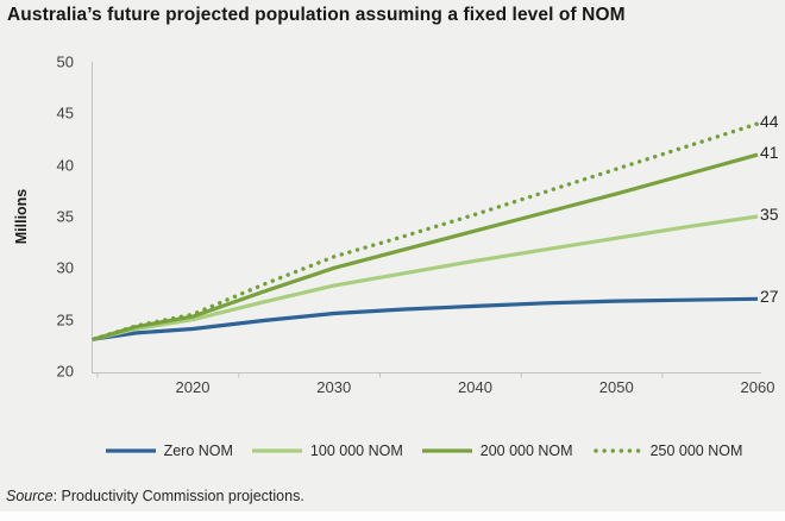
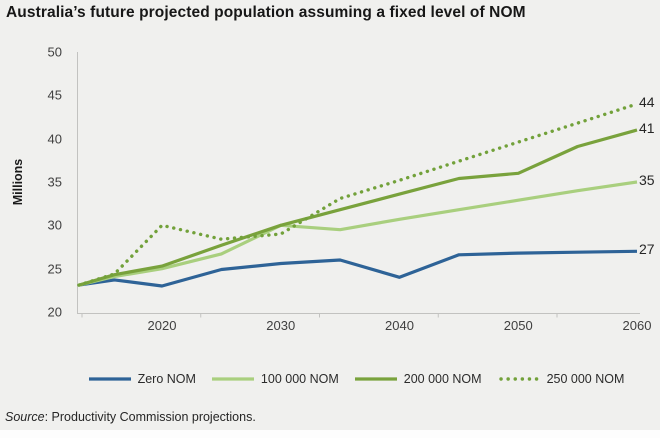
Zero NOM/2020: 24 -> 23
250 000 NOM/2020: 26 -> 30
100 000 NOM/2030: 28 -> 30
250 000 NOM/2030: 31 -> 29
Zero NOM/2040: 26 -> 24
200 000 NOM/2050: 37 -> 36
